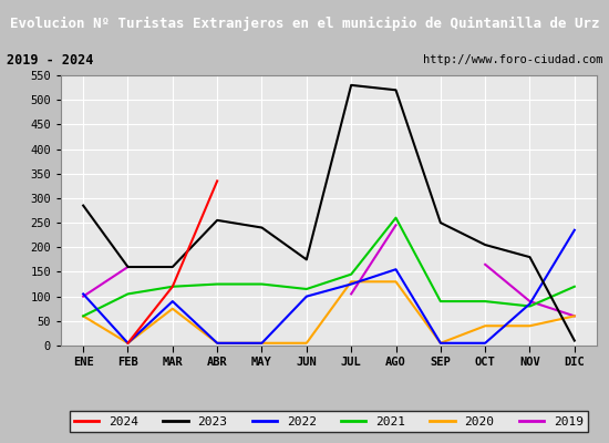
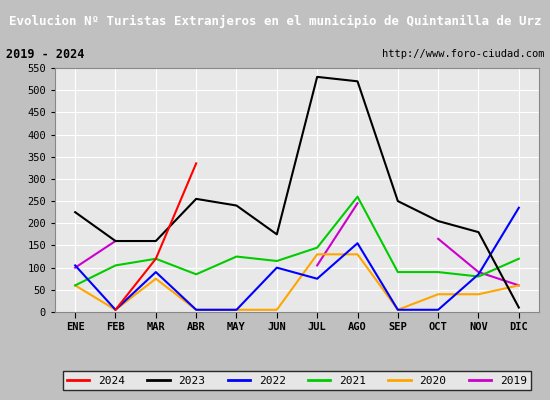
2023/ENE: 285 -> 225
2021/ABR: 125 -> 85
2022/JUL: 125 -> 75
